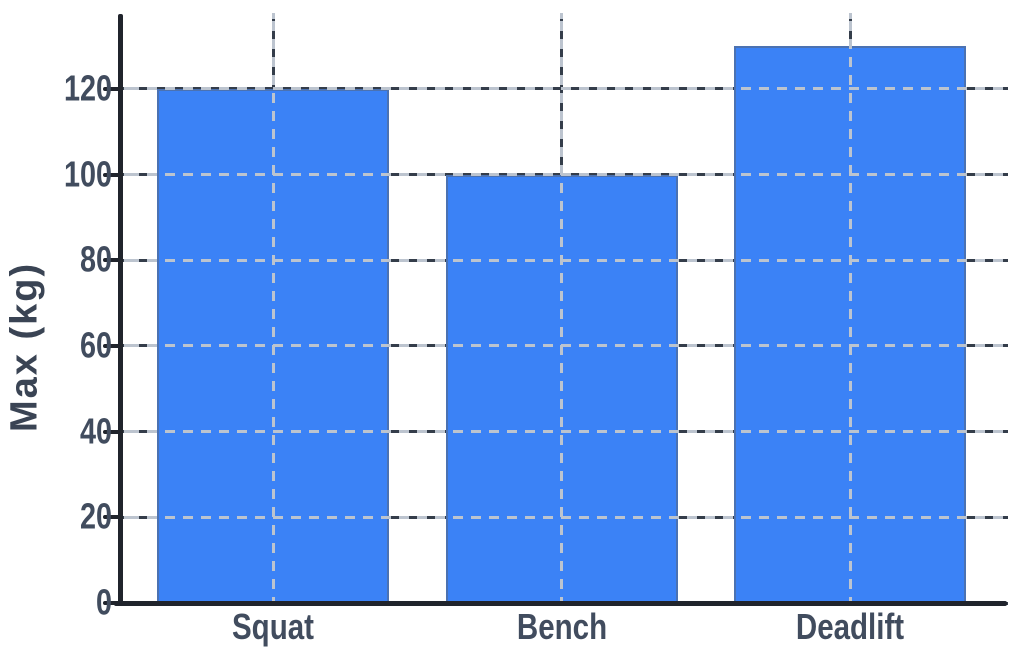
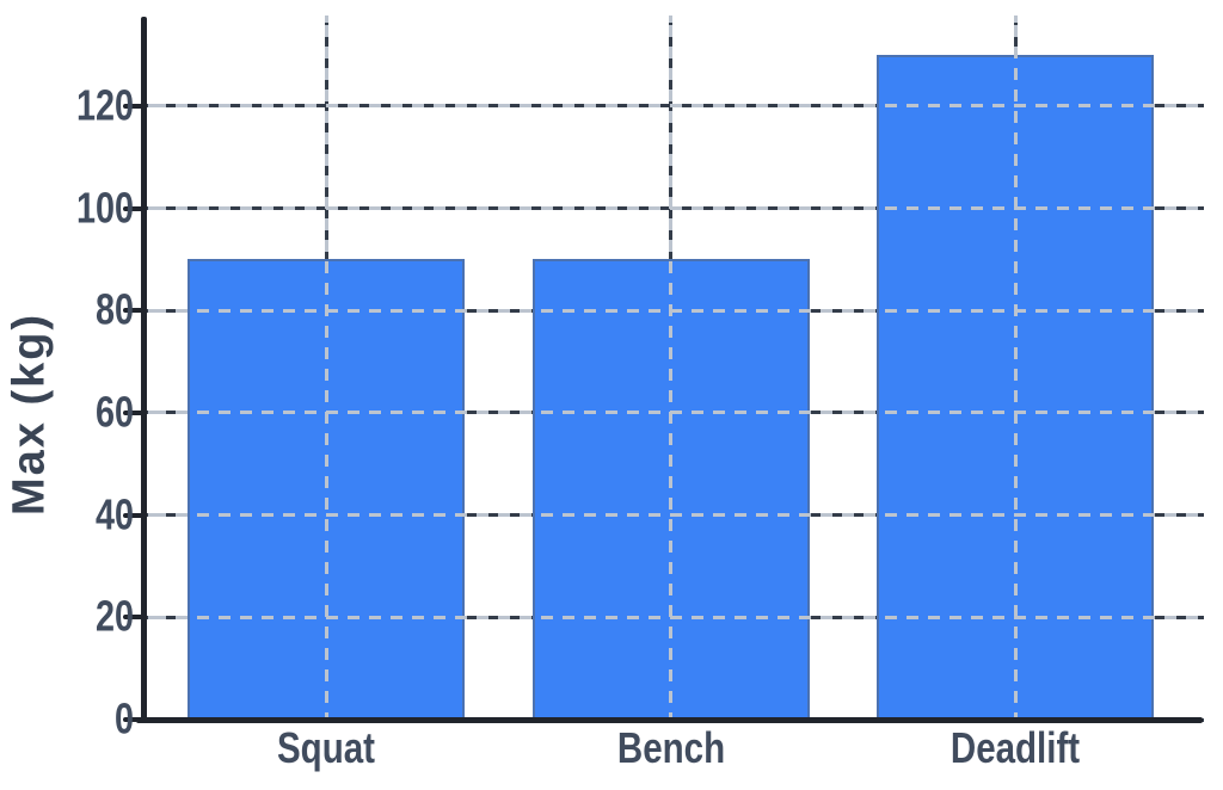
Squat: 120 -> 90
Bench: 100 -> 90
